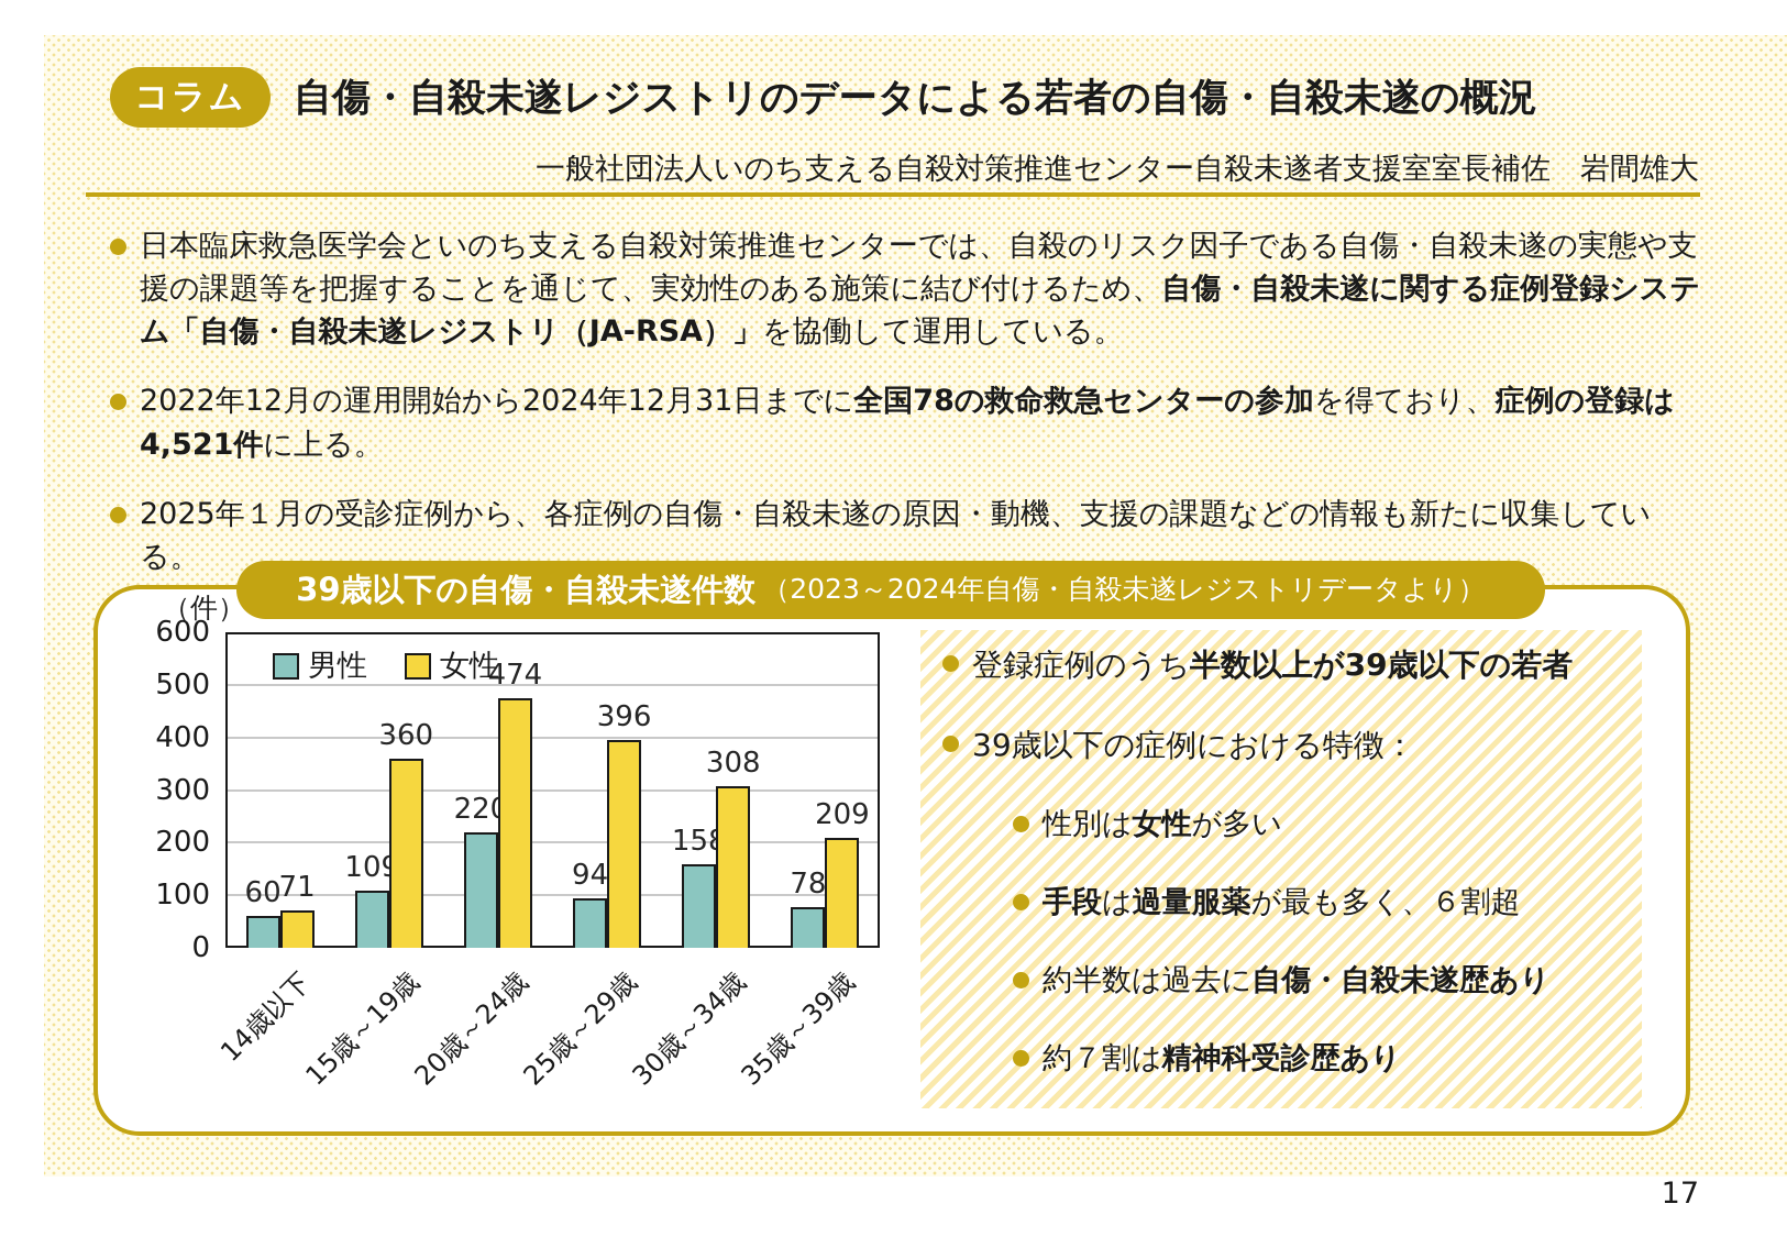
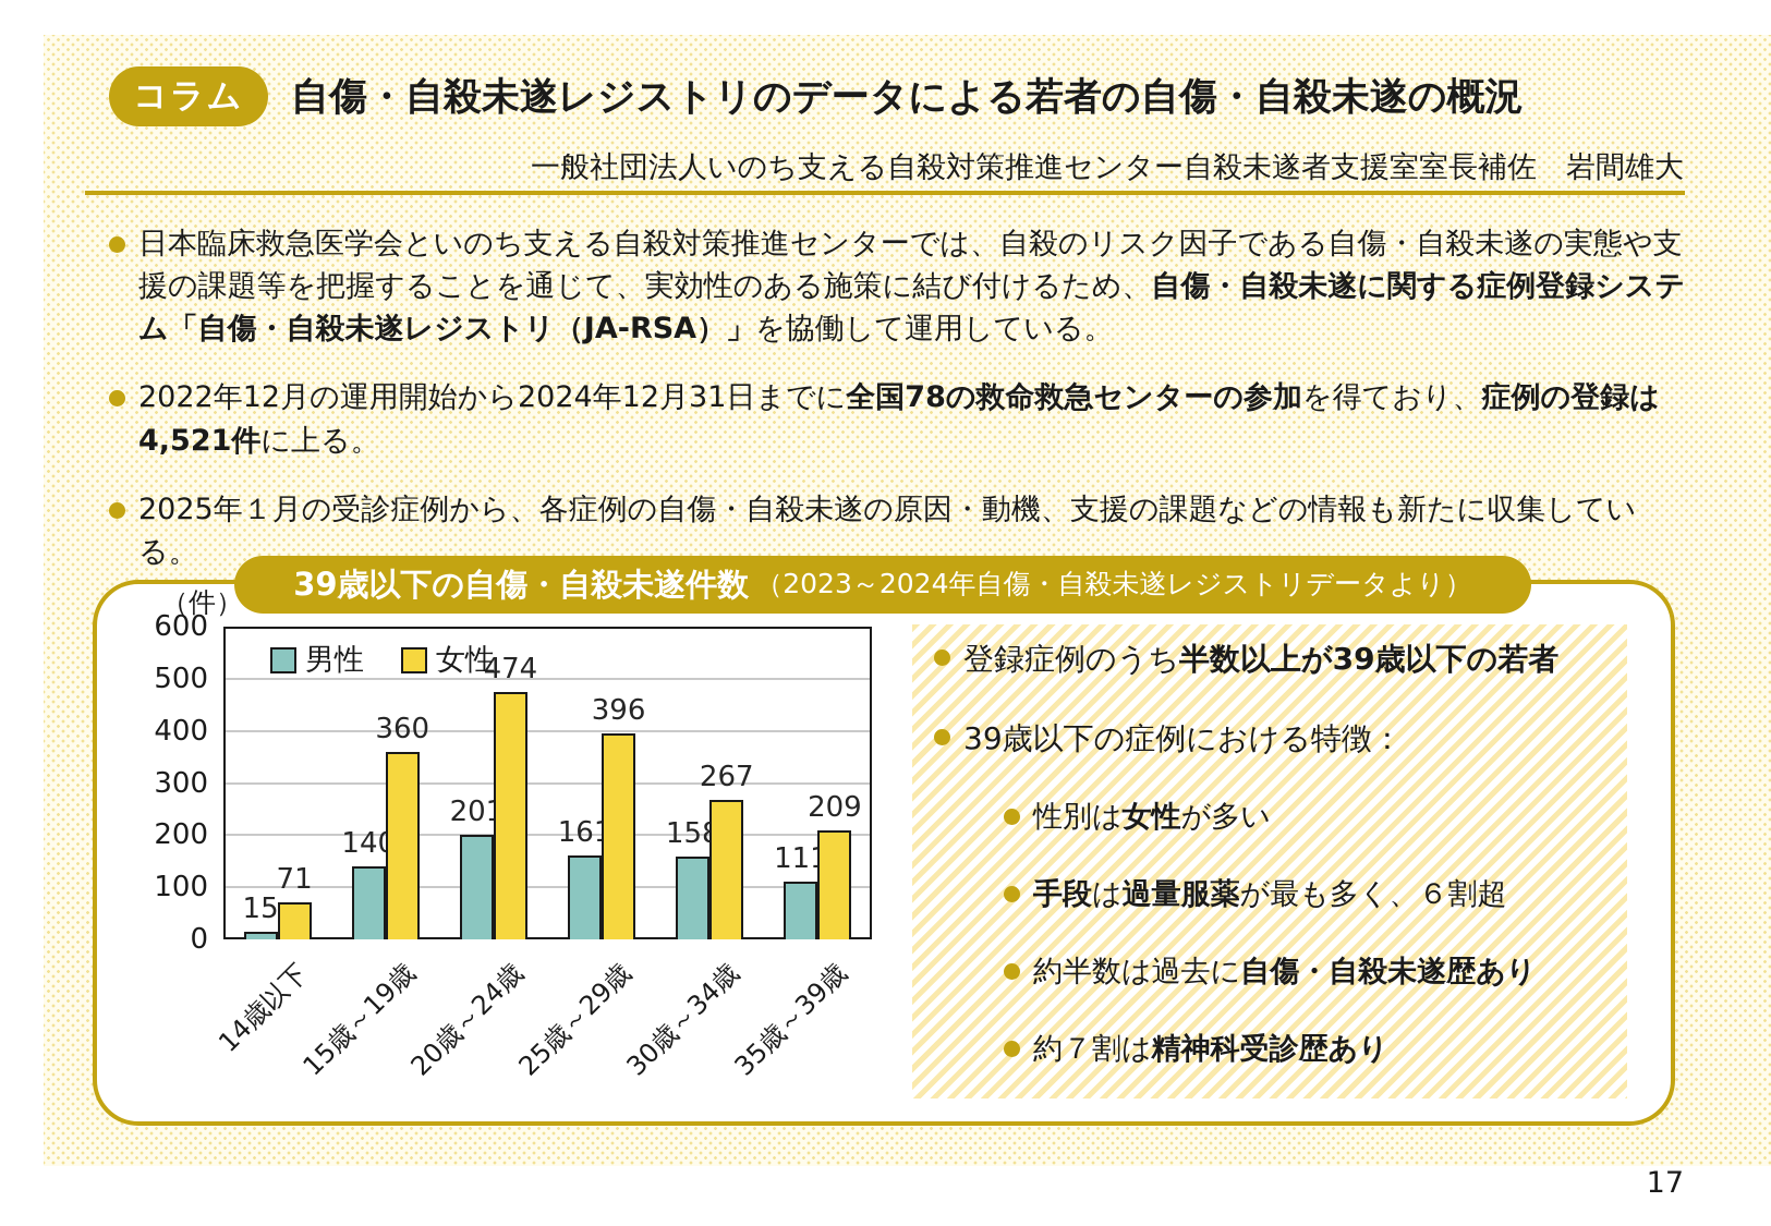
男性/14歳以下: 60 -> 15
男性/15歳～19歳: 109 -> 140
男性/20歳～24歳: 220 -> 201
男性/25歳～29歳: 94 -> 161
女性/30歳～34歳: 308 -> 267
男性/35歳～39歳: 78 -> 111
